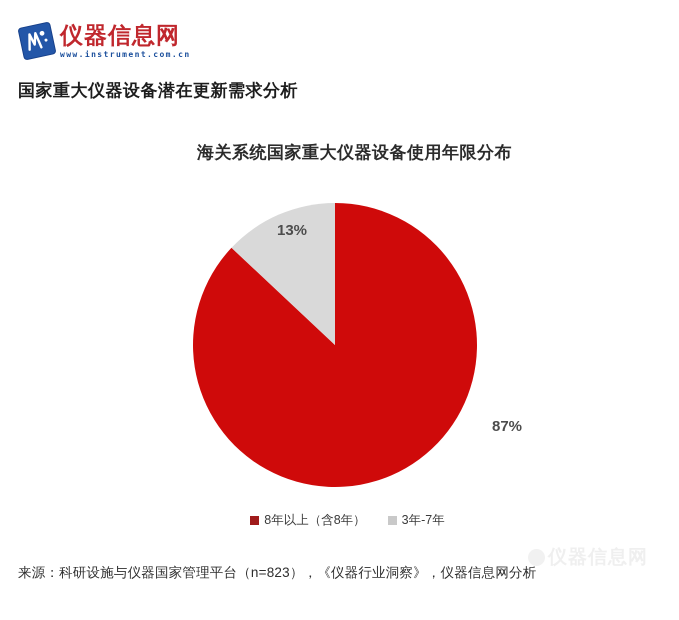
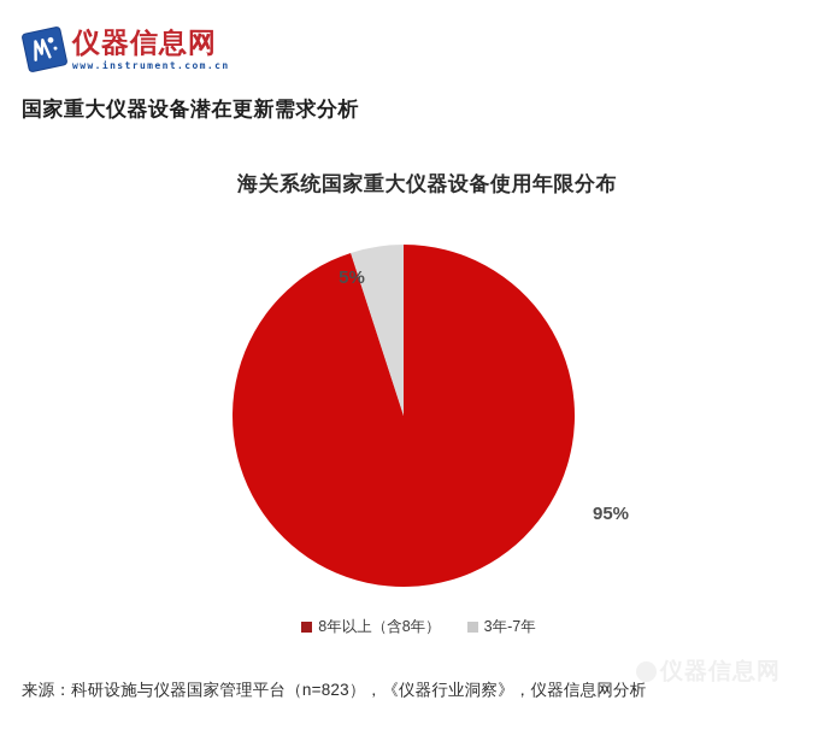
8年以上（含8年）: 87% -> 95%
3年-7年: 13% -> 5%
